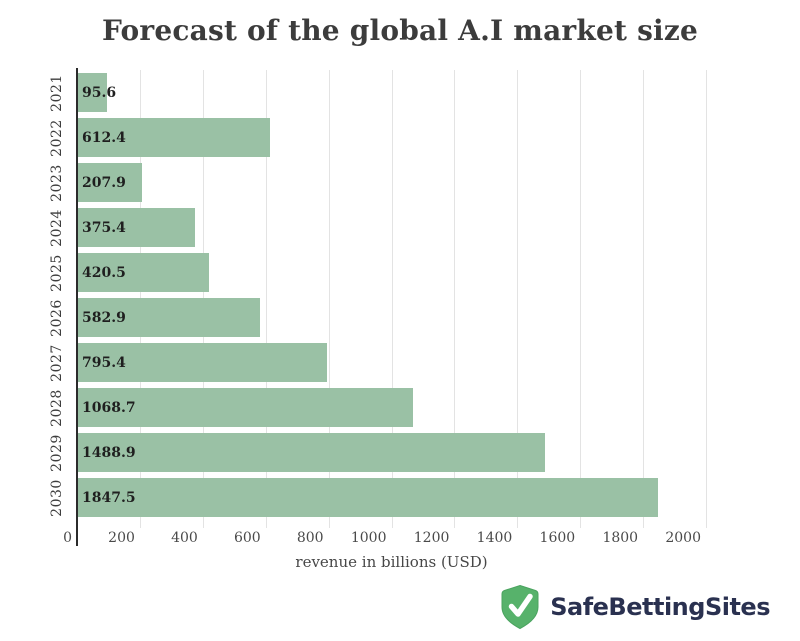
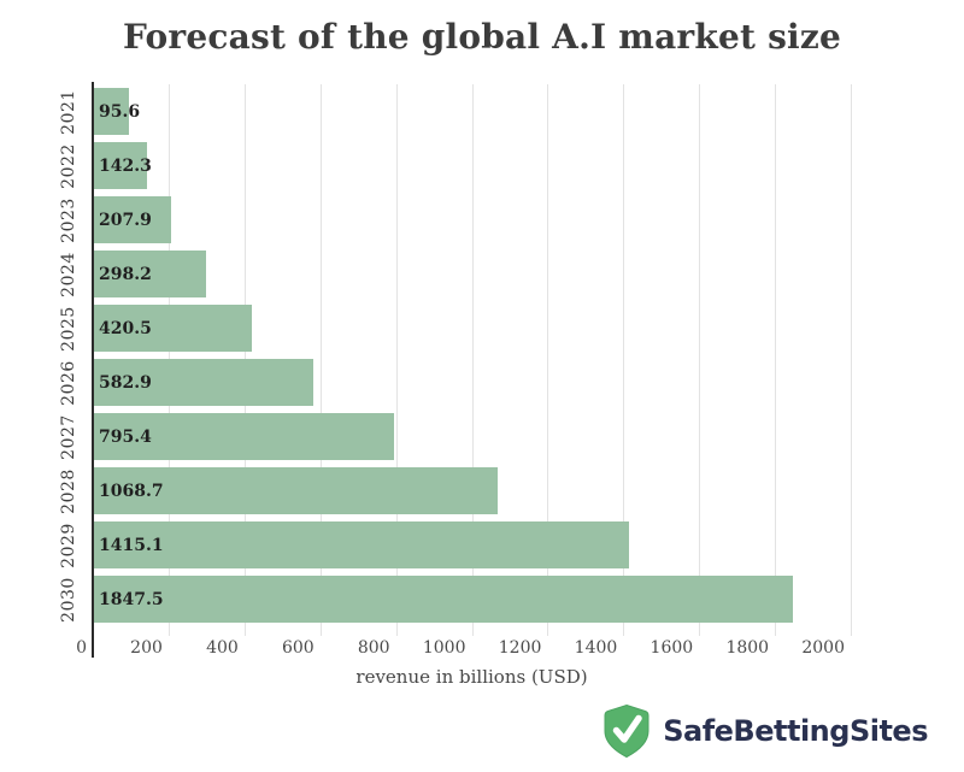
2022: 612.4 -> 142.3
2024: 375.4 -> 298.2
2029: 1488.9 -> 1415.1
